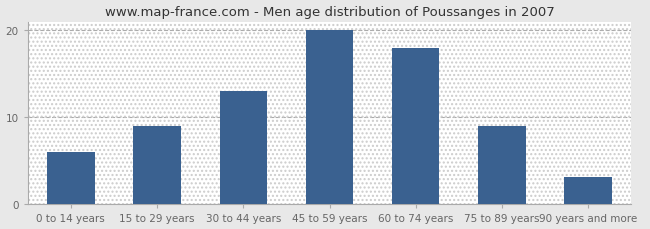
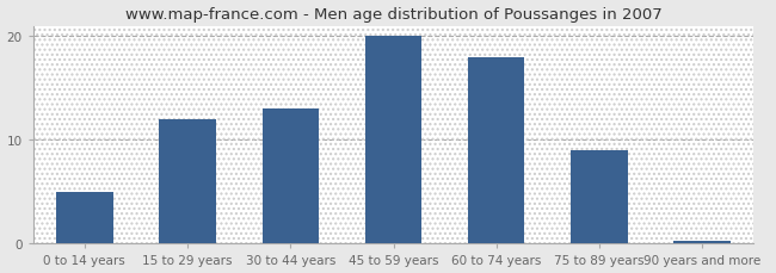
0 to 14 years: 6.0 -> 5.0
15 to 29 years: 9.0 -> 12.0
90 years and more: 3.2 -> 0.3
